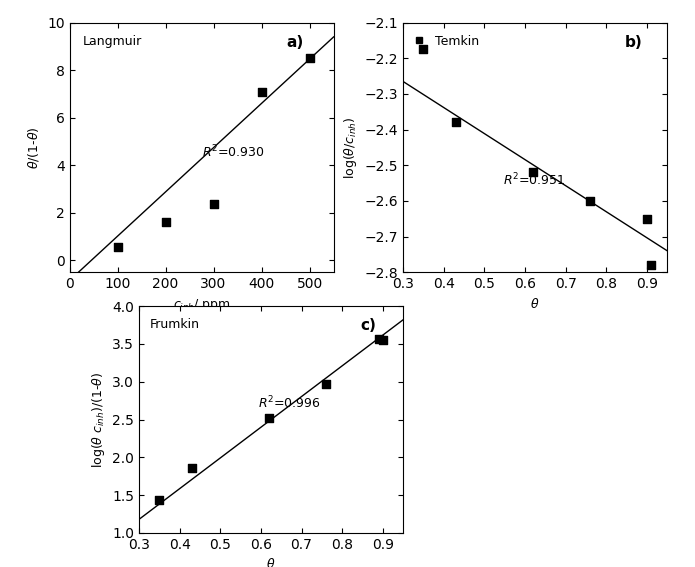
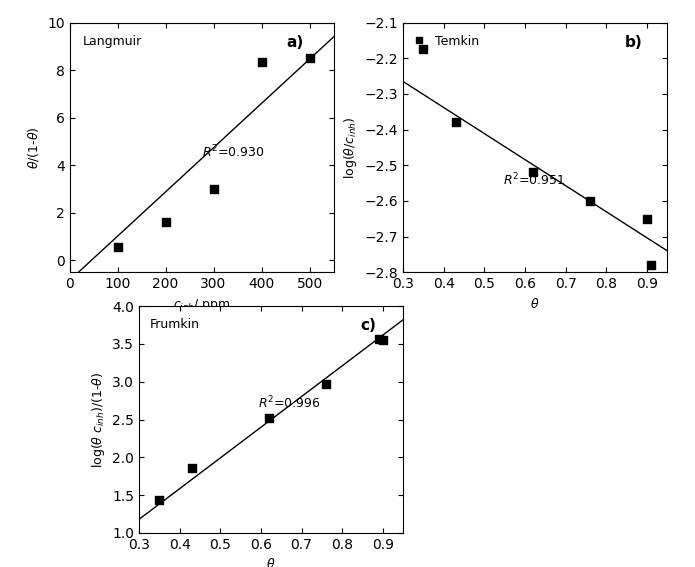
300: 2.35 -> 3.00
400: 7.10 -> 8.35
